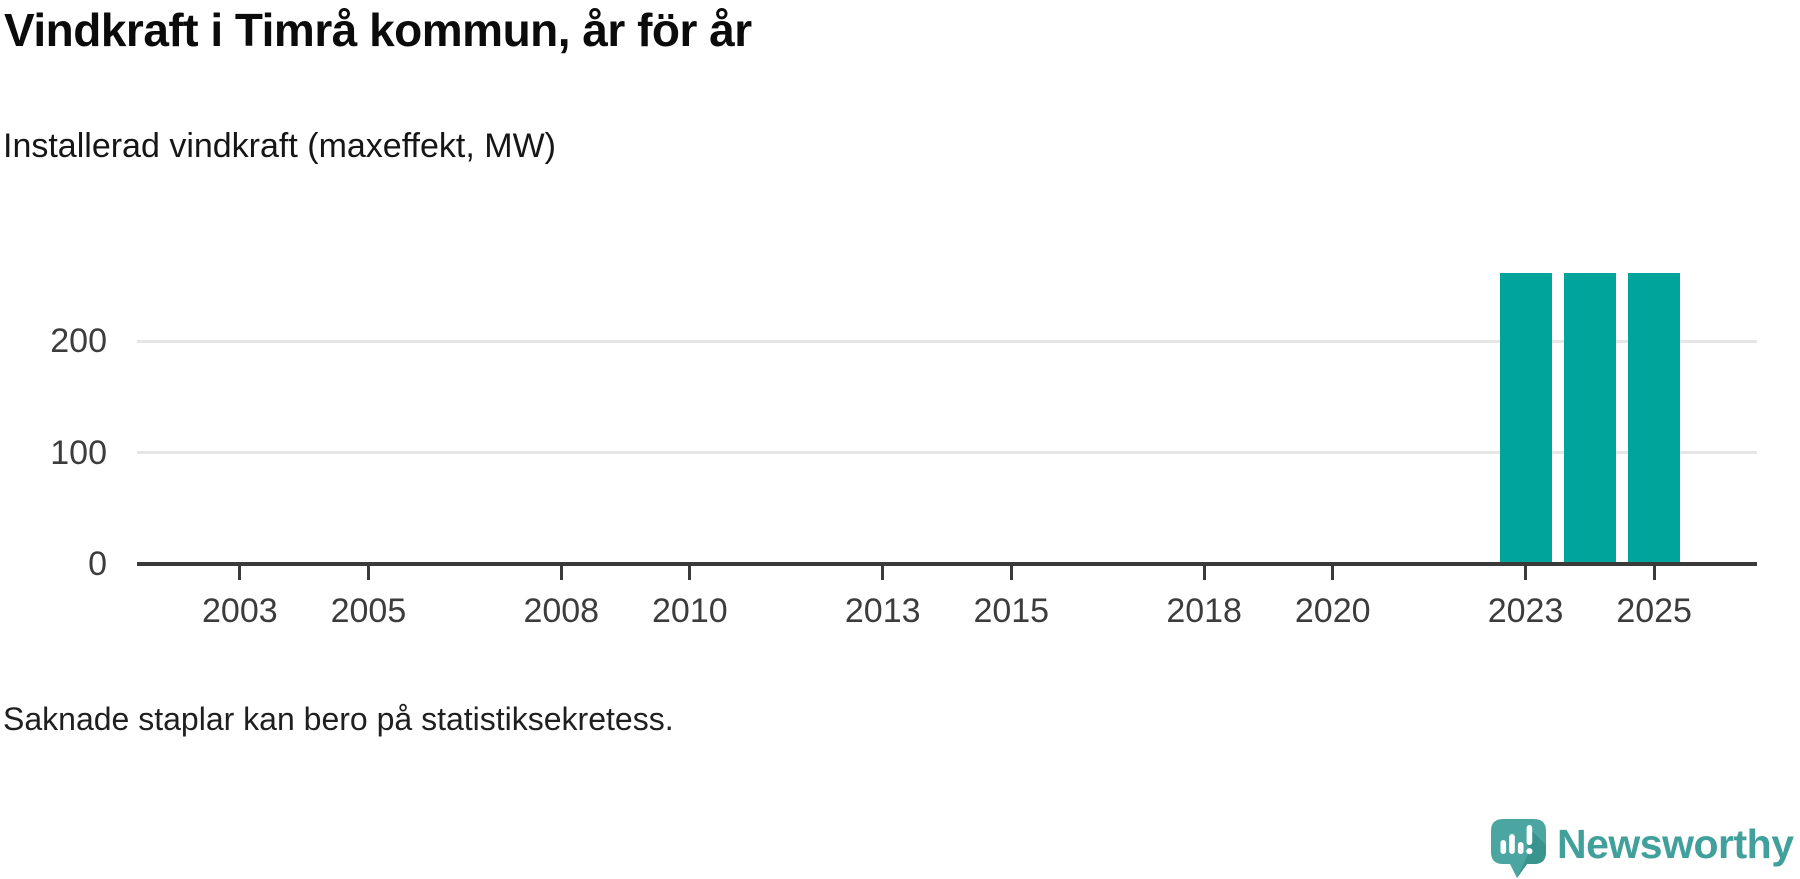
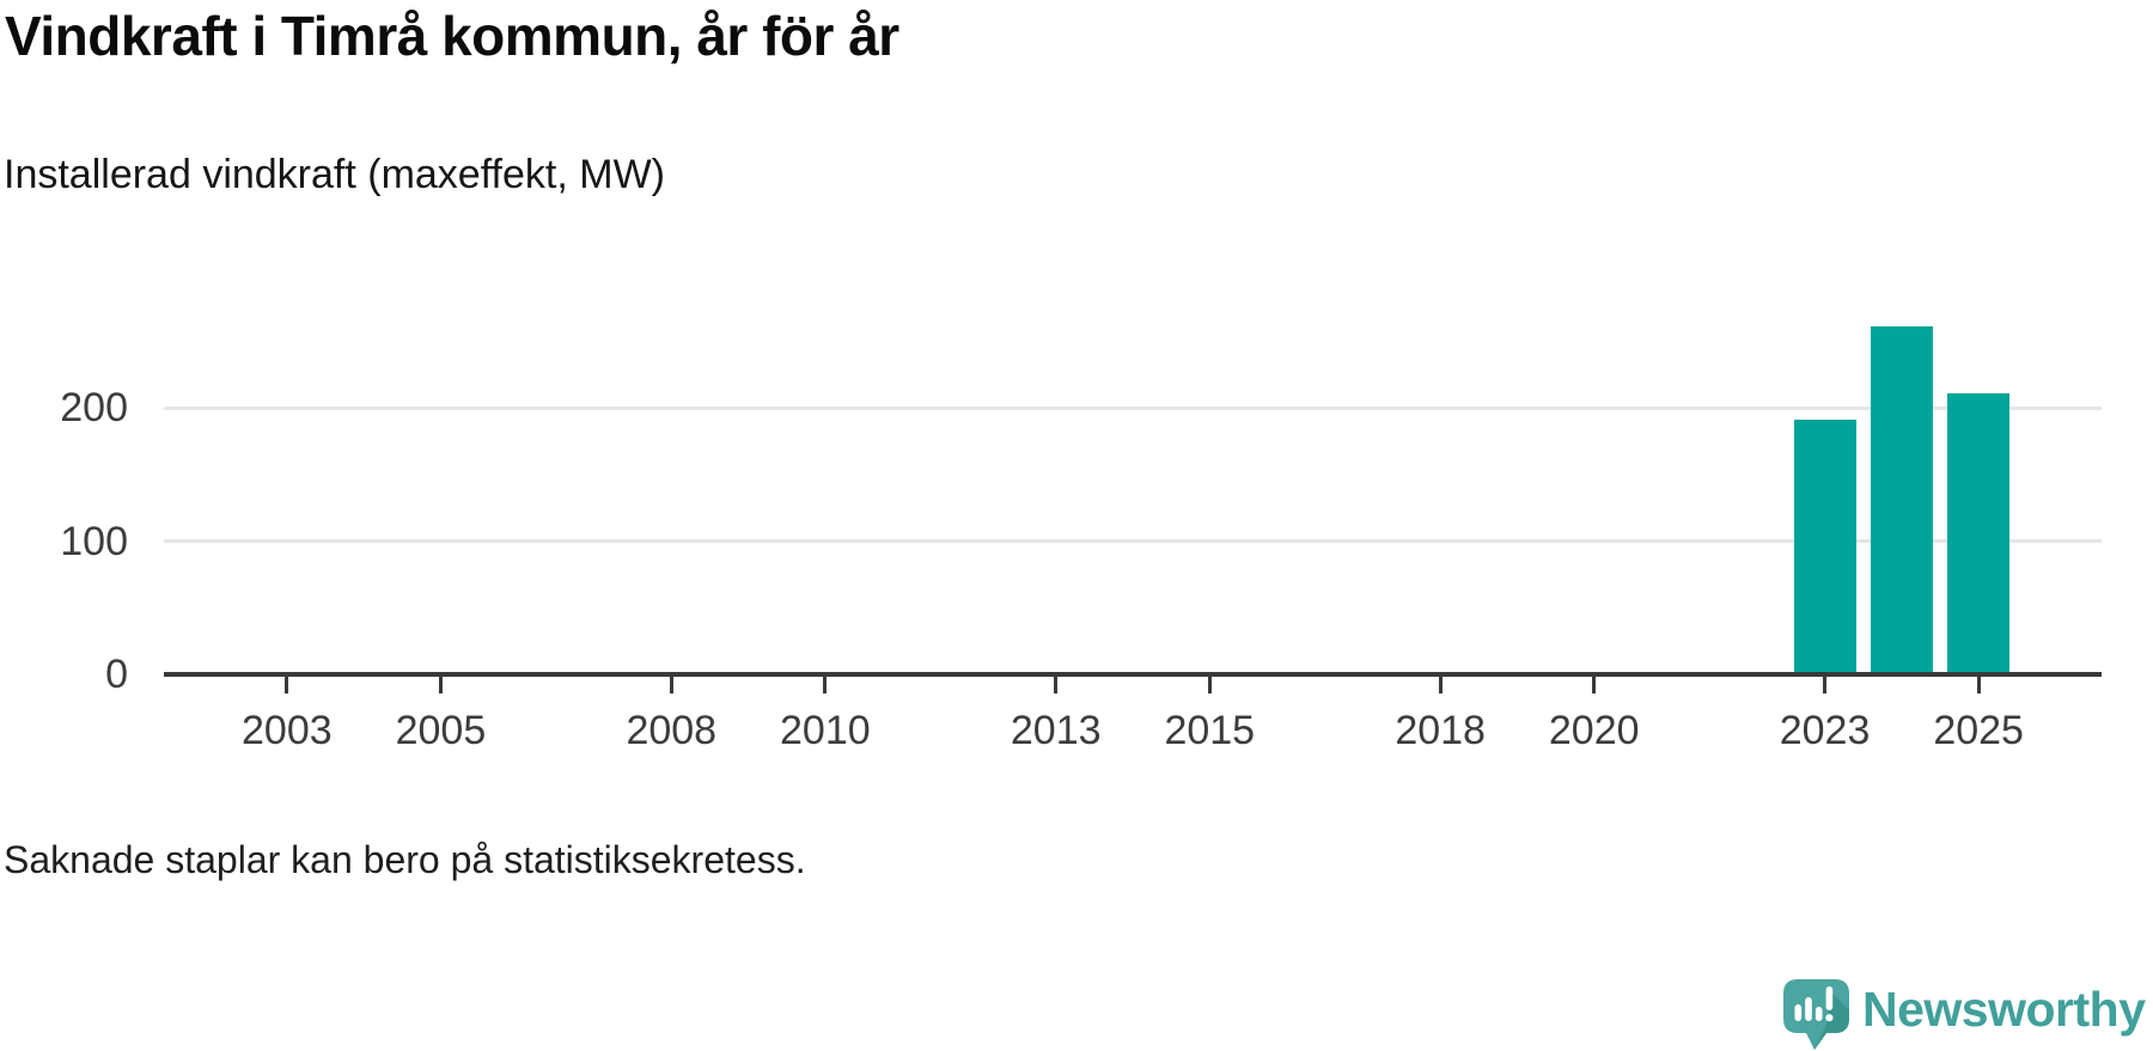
2023: 261 -> 191
2025: 261 -> 211
